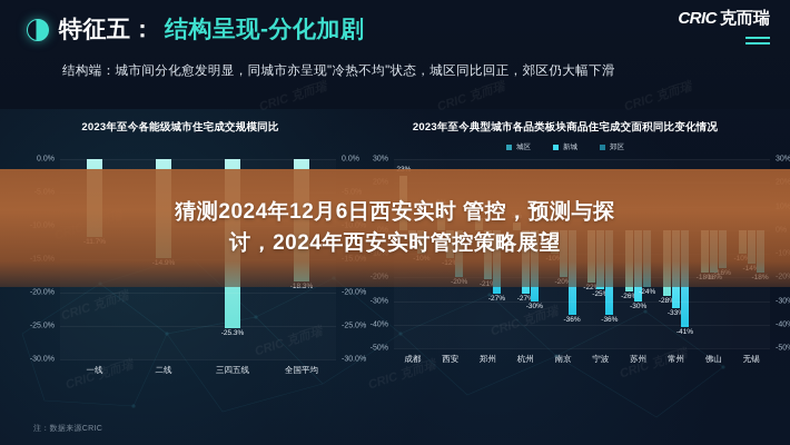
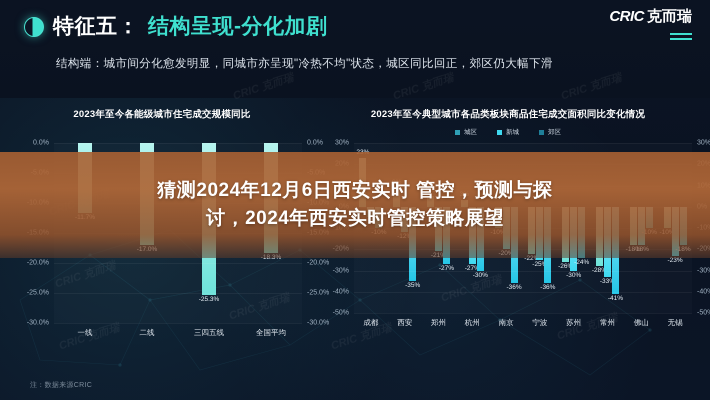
2023年至今各能级城市住宅成交规模同比/二线: -14.9% -> -17.0%
2023年至今典型城市各品类板块商品住宅成交面积同比变化情况/郊区/西安: -20% -> -35%
2023年至今典型城市各品类板块商品住宅成交面积同比变化情况/郊区/佛山: -16% -> -10%
2023年至今典型城市各品类板块商品住宅成交面积同比变化情况/新城/无锡: -14% -> -23%
